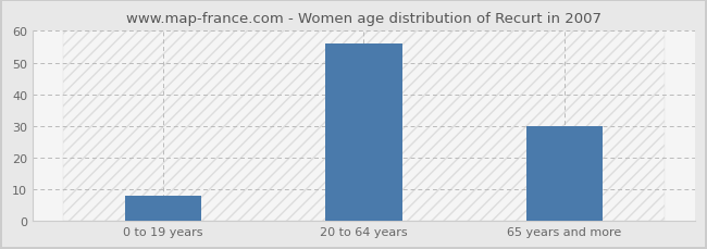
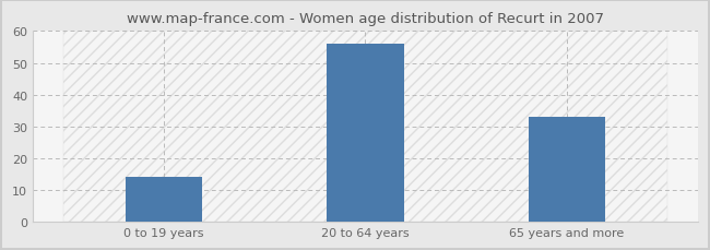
0 to 19 years: 8 -> 14
65 years and more: 30 -> 33
